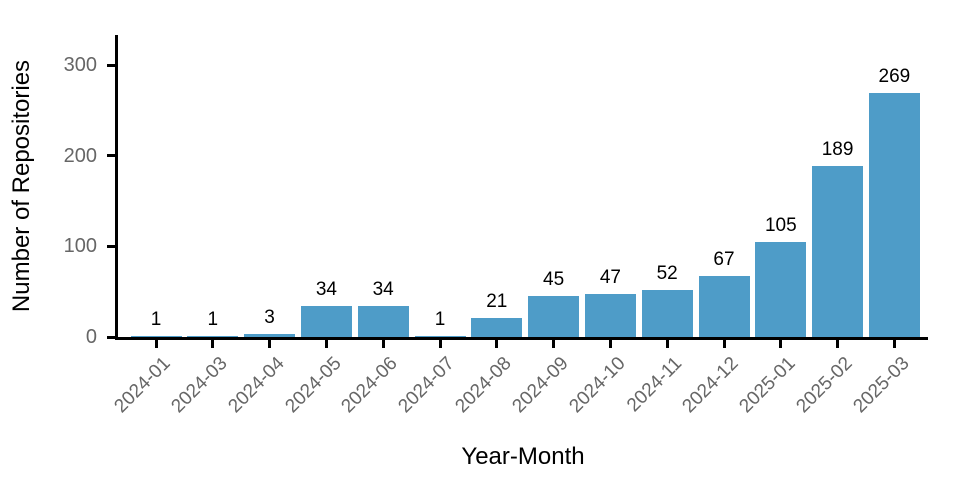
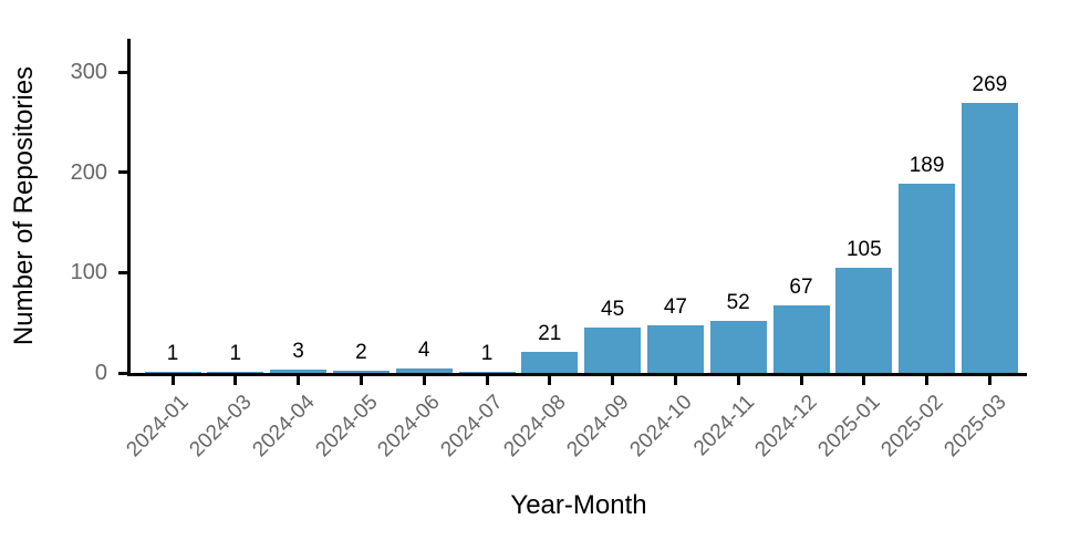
2024-05: 34 -> 2
2024-06: 34 -> 4
